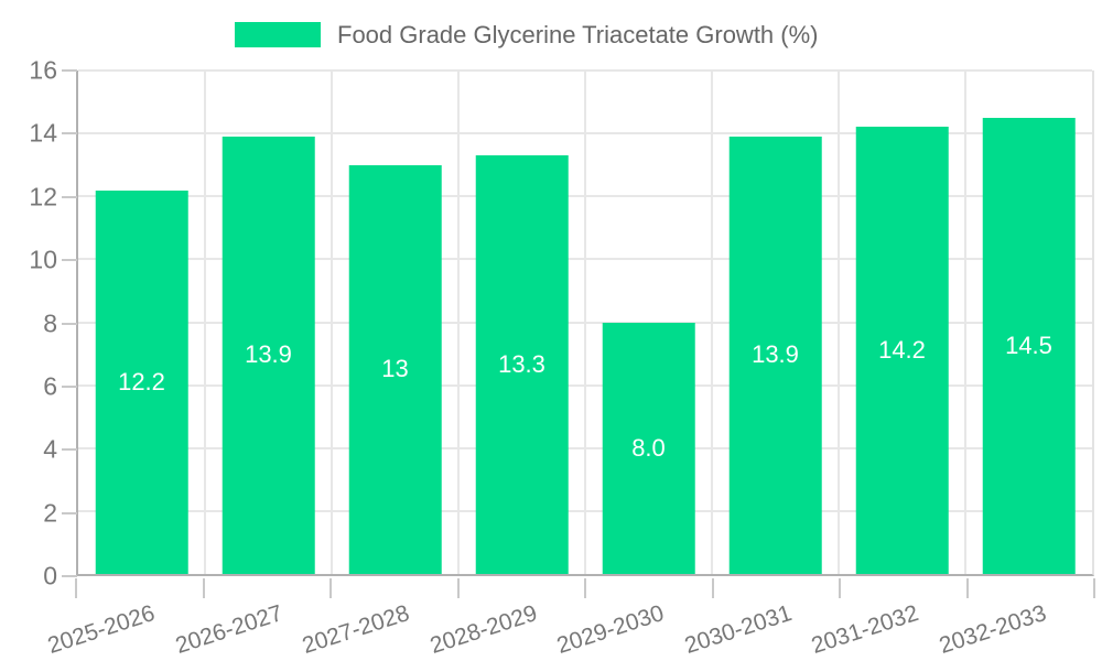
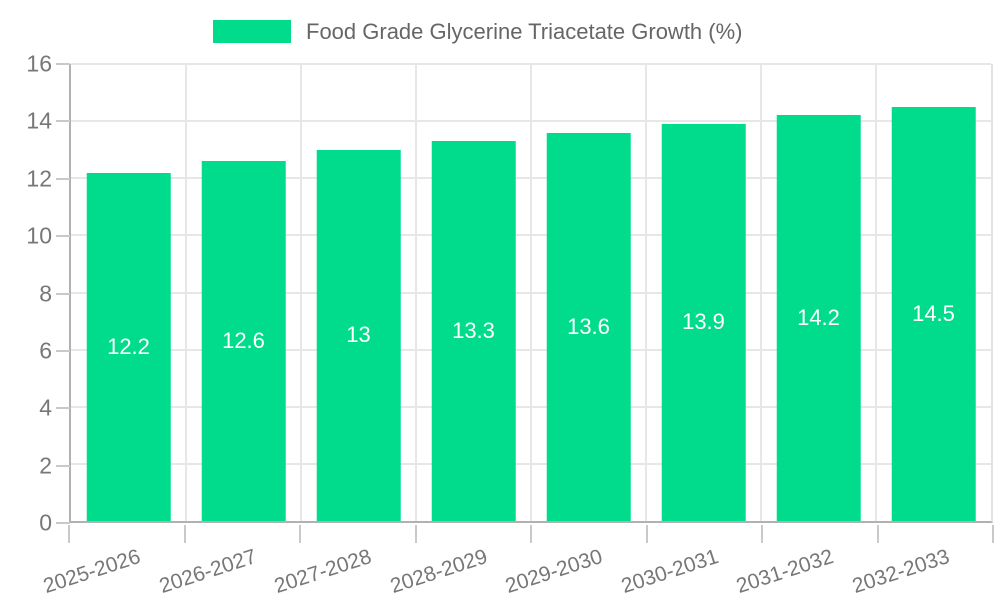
2026-2027: 13.9 -> 12.6
2029-2030: 8.0 -> 13.6
